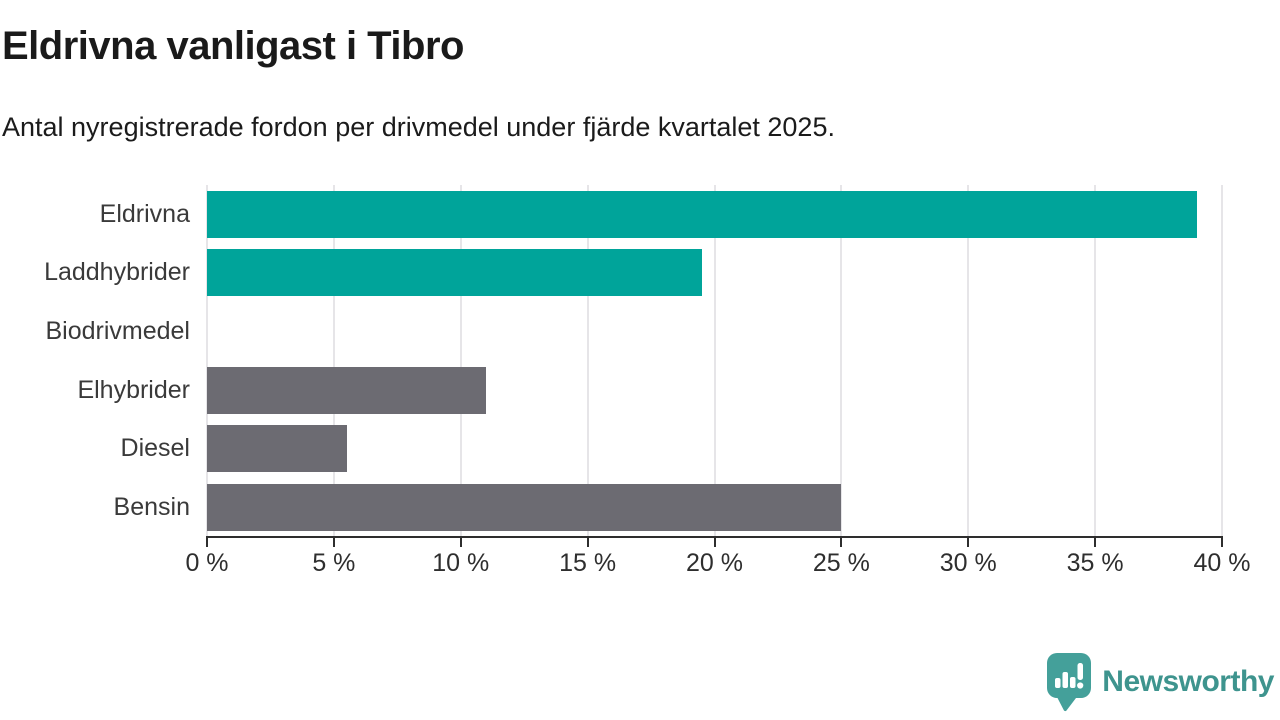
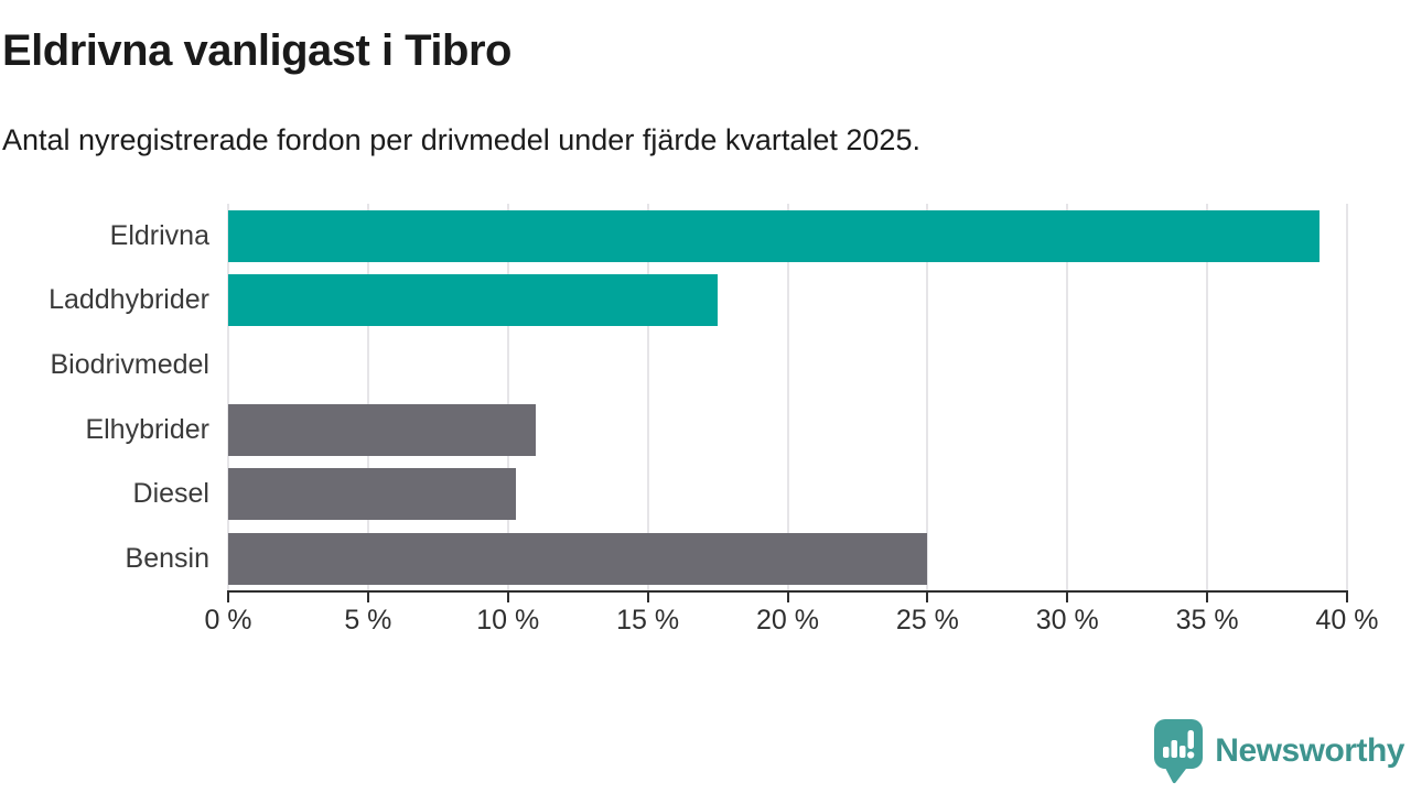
Laddhybrider: 19.5% -> 17.5%
Diesel: 5.5% -> 10.3%
